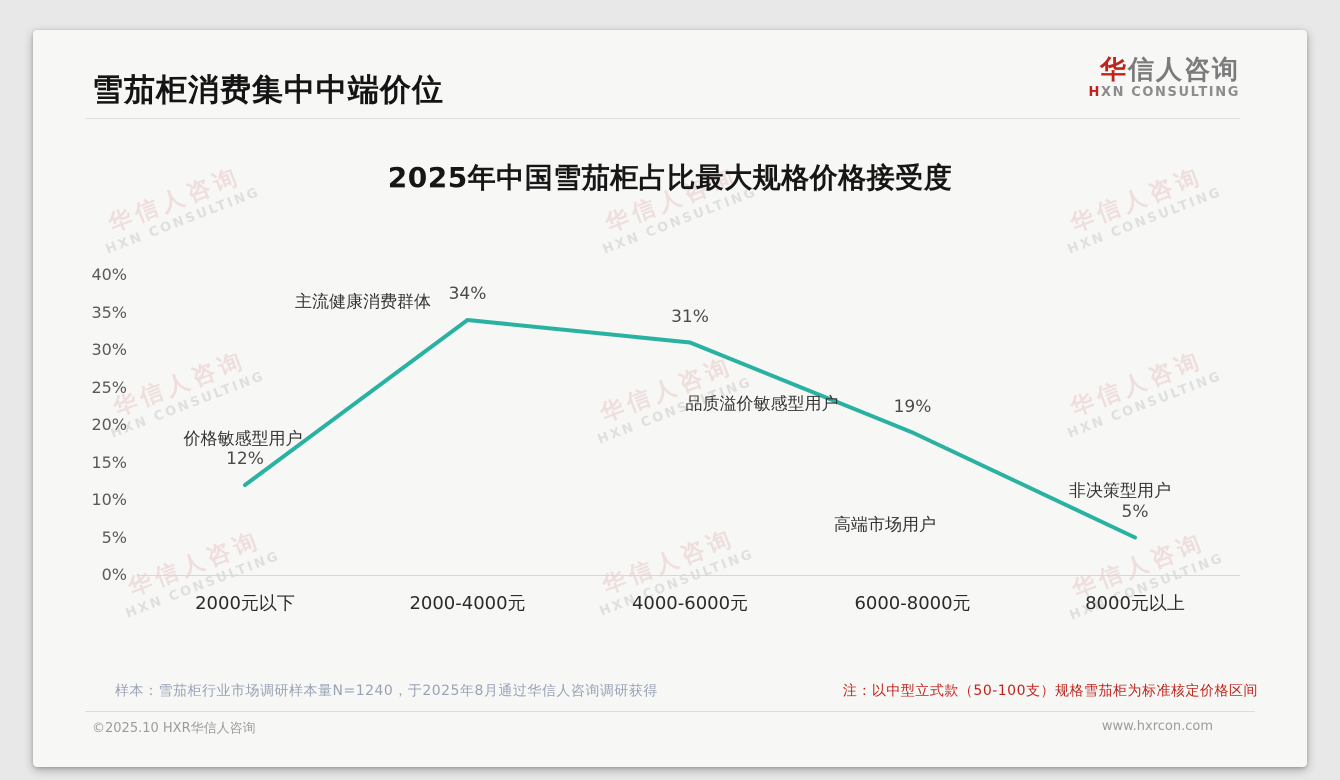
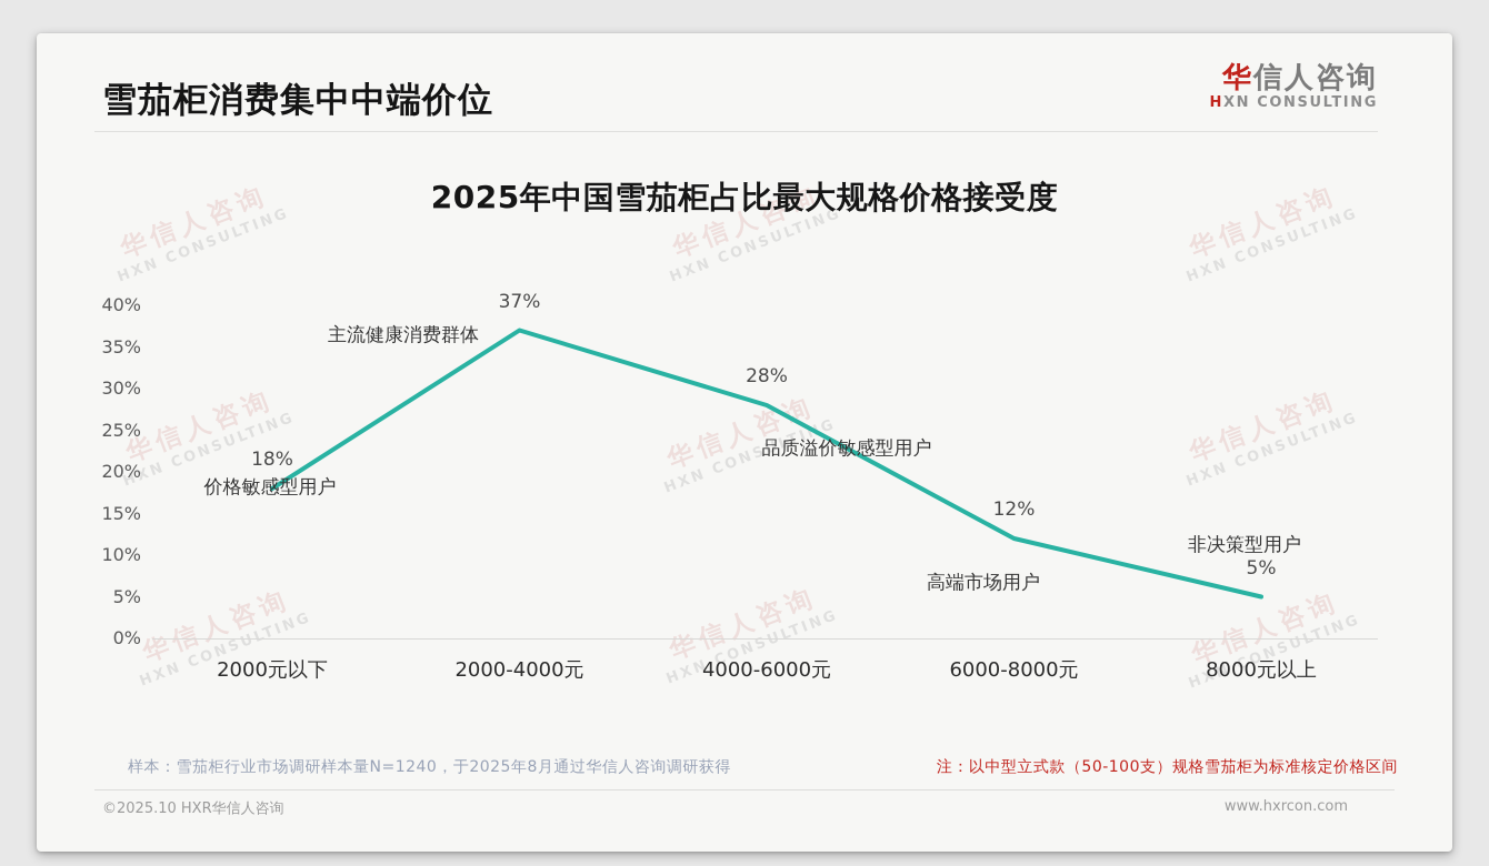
2000元以下: 12% -> 18%
2000-4000元: 34% -> 37%
4000-6000元: 31% -> 28%
6000-8000元: 19% -> 12%
